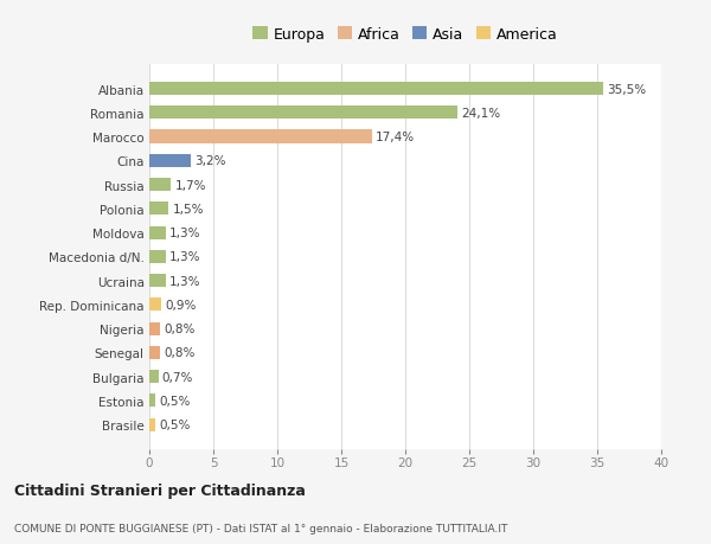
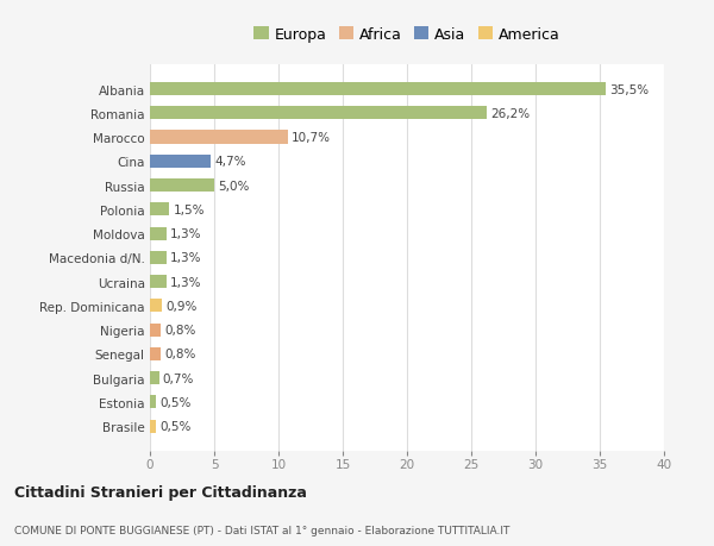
Romania: 24,1% -> 26,2%
Marocco: 17,4% -> 10,7%
Cina: 3,2% -> 4,7%
Russia: 1,7% -> 5,0%
